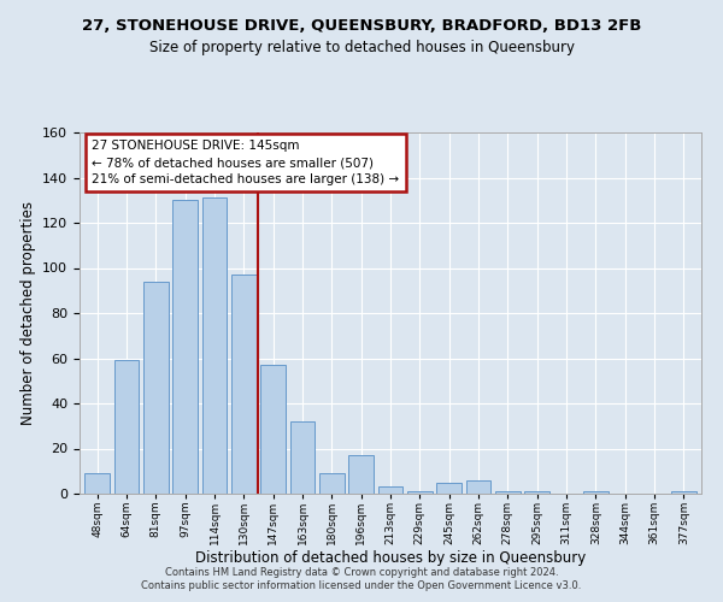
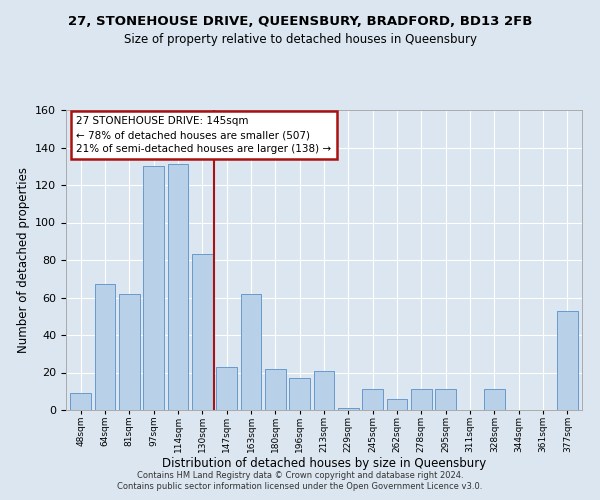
64sqm: 59 -> 67
81sqm: 94 -> 62
130sqm: 97 -> 83
147sqm: 57 -> 23
163sqm: 32 -> 62
180sqm: 9 -> 22
213sqm: 3 -> 21
245sqm: 5 -> 11
278sqm: 1 -> 11
295sqm: 1 -> 11
328sqm: 1 -> 11
377sqm: 1 -> 53
